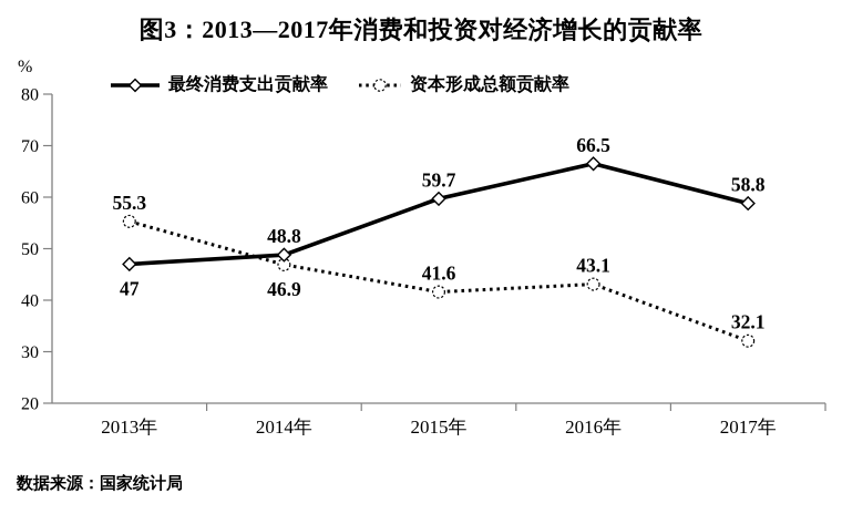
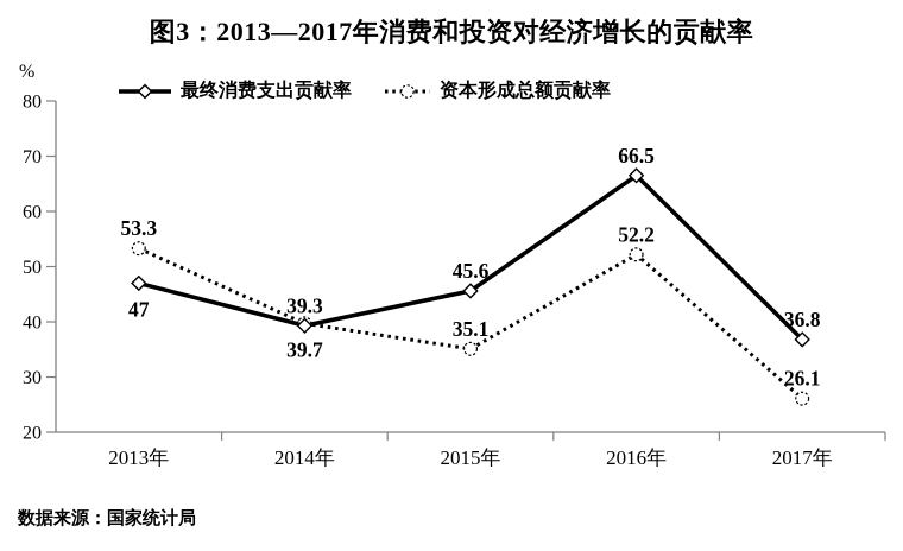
资本形成总额贡献率/2013年: 55.3 -> 53.3
最终消费支出贡献率/2014年: 48.8 -> 39.3
资本形成总额贡献率/2014年: 46.9 -> 39.7
最终消费支出贡献率/2015年: 59.7 -> 45.6
资本形成总额贡献率/2015年: 41.6 -> 35.1
资本形成总额贡献率/2016年: 43.1 -> 52.2
最终消费支出贡献率/2017年: 58.8 -> 36.8
资本形成总额贡献率/2017年: 32.1 -> 26.1
